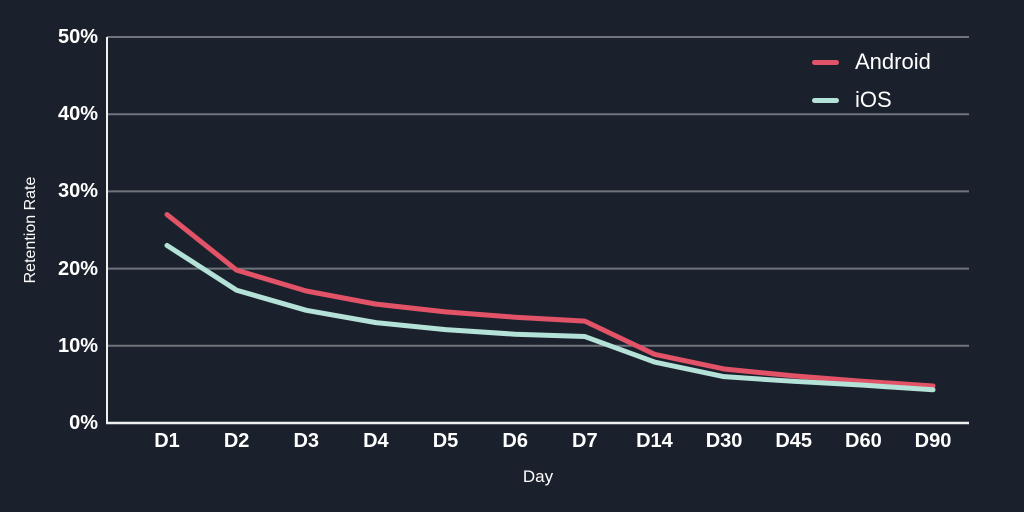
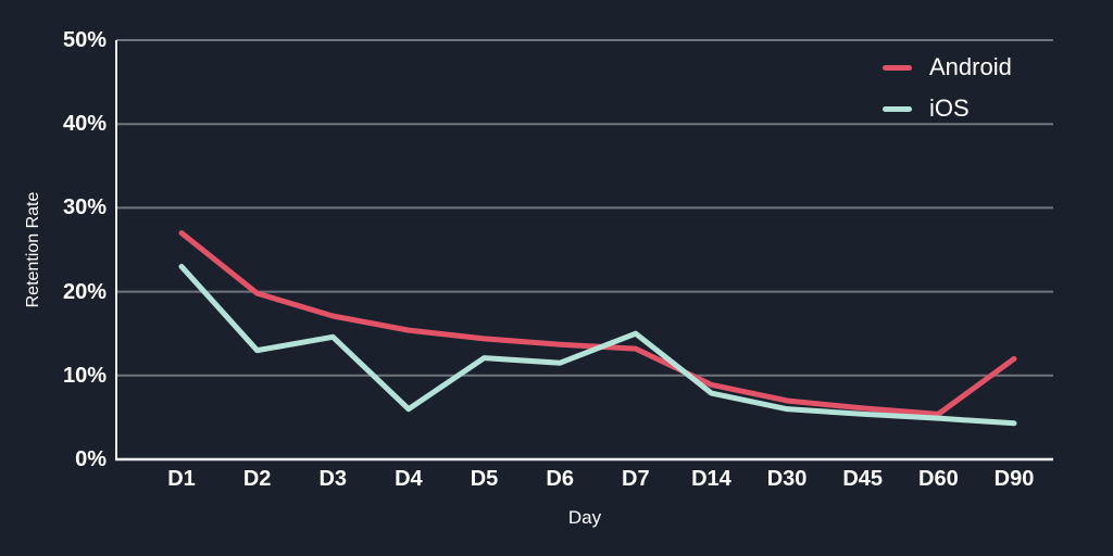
iOS/D2: 17% -> 13%
iOS/D4: 13% -> 6%
iOS/D7: 11% -> 15%
Android/D90: 5% -> 12%
